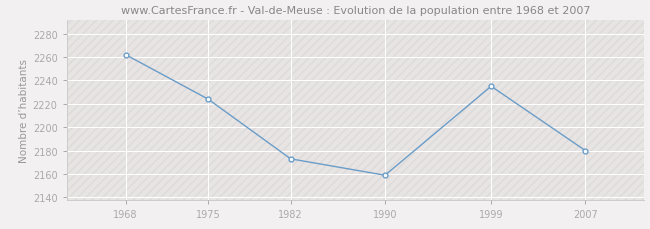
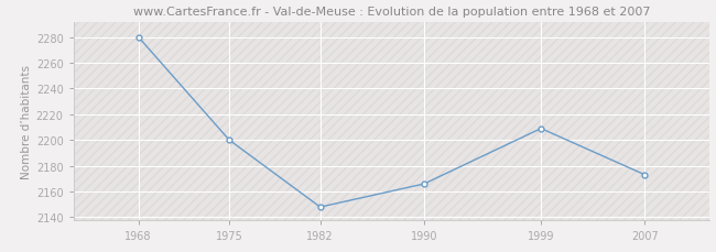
1968: 2262 -> 2280
1975: 2224 -> 2200
1982: 2173 -> 2148
1990: 2159 -> 2166
1999: 2235 -> 2209
2007: 2180 -> 2173
